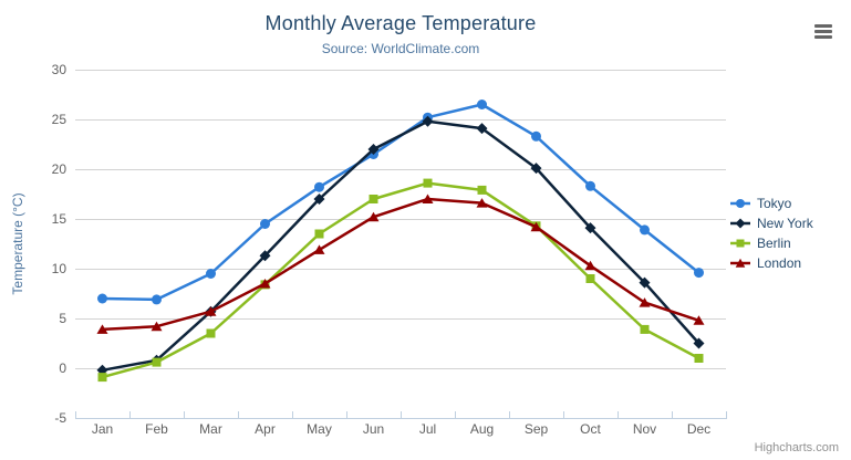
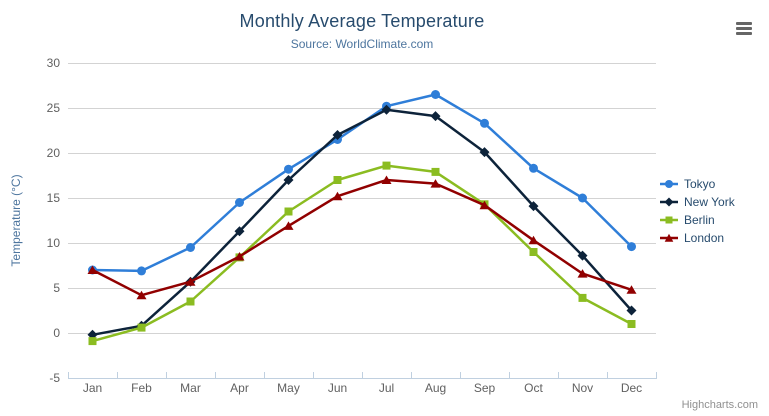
London/Jan: 4 -> 7
Tokyo/Nov: 14 -> 15
